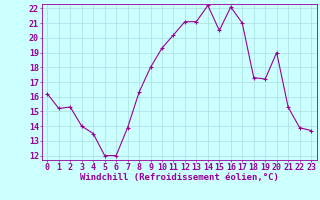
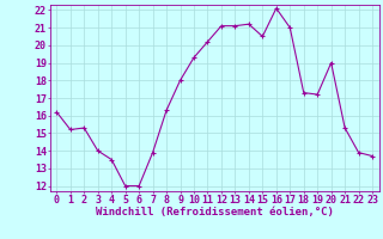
14: 22.2 -> 21.2
